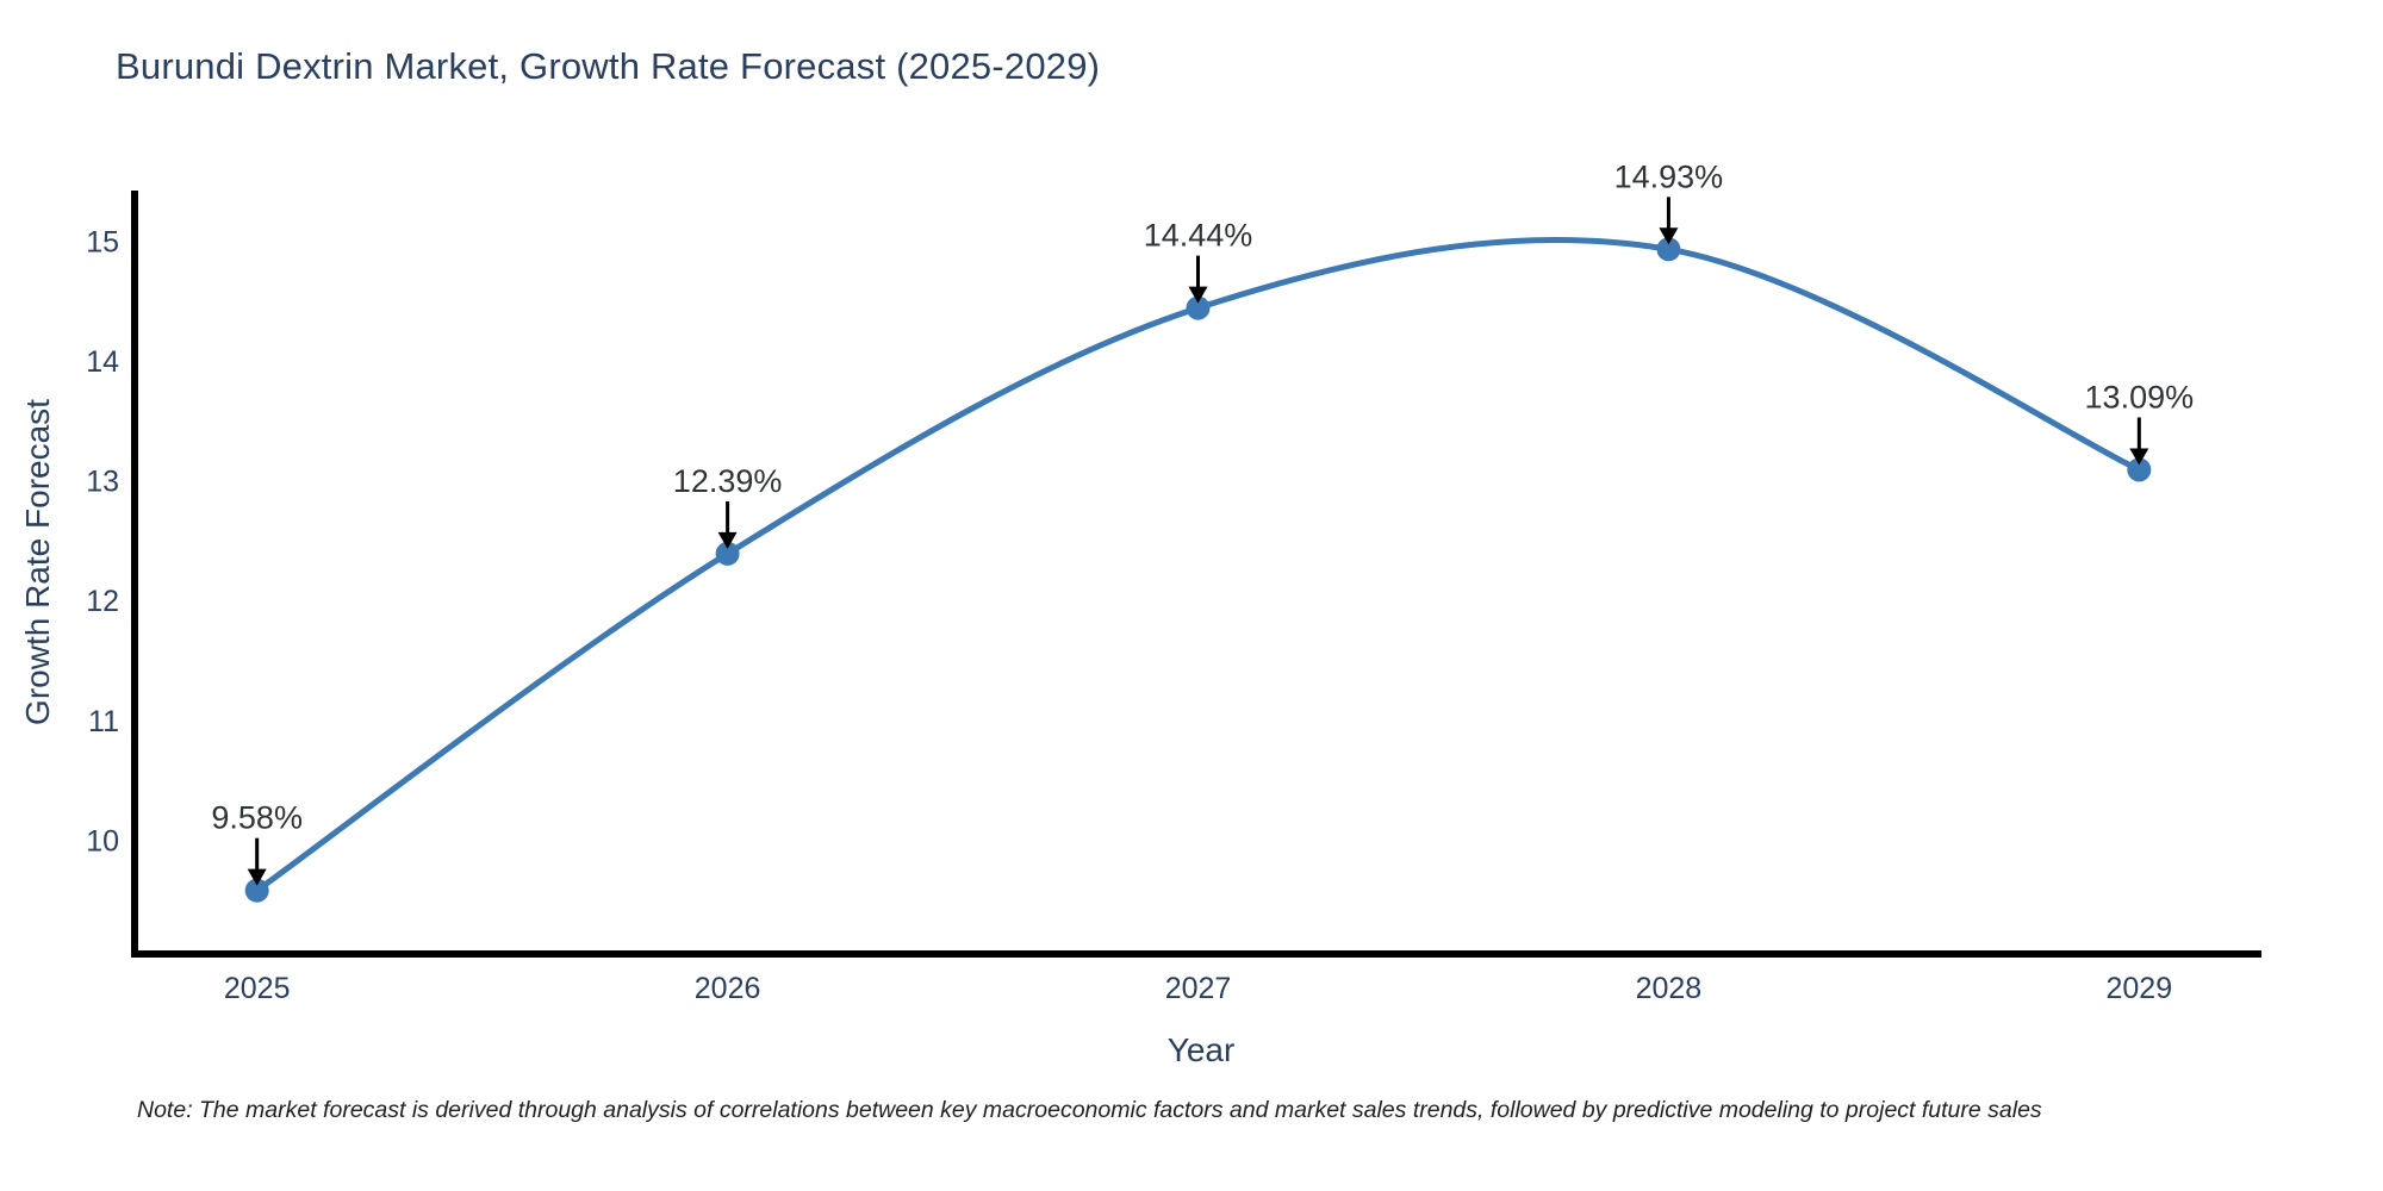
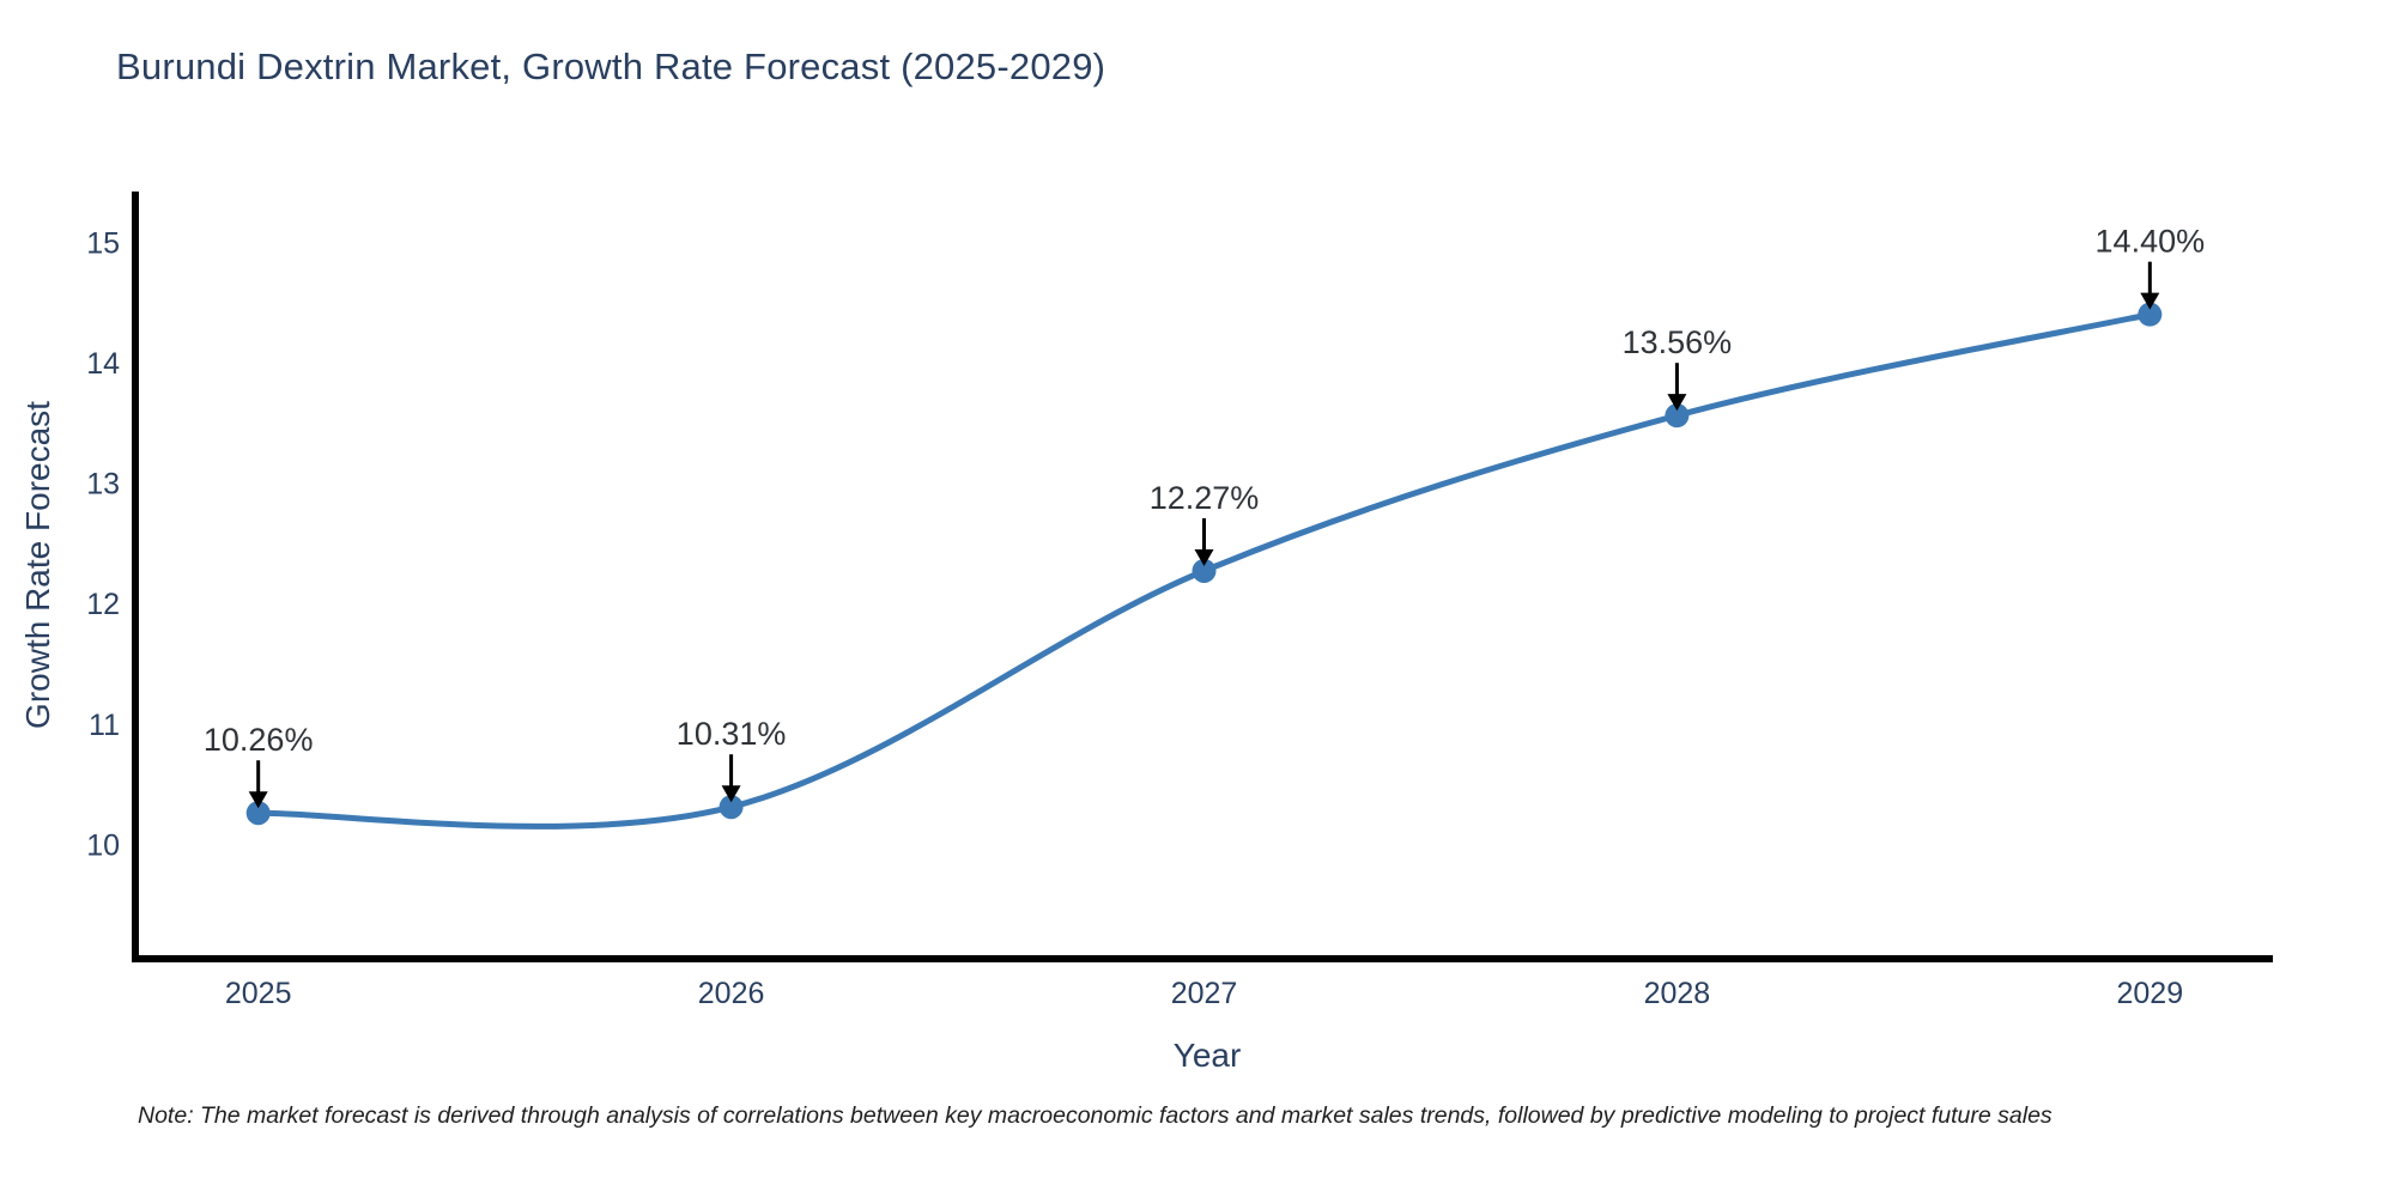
2025: 9.58% -> 10.26%
2026: 12.39% -> 10.31%
2027: 14.44% -> 12.27%
2028: 14.93% -> 13.56%
2029: 13.09% -> 14.40%
